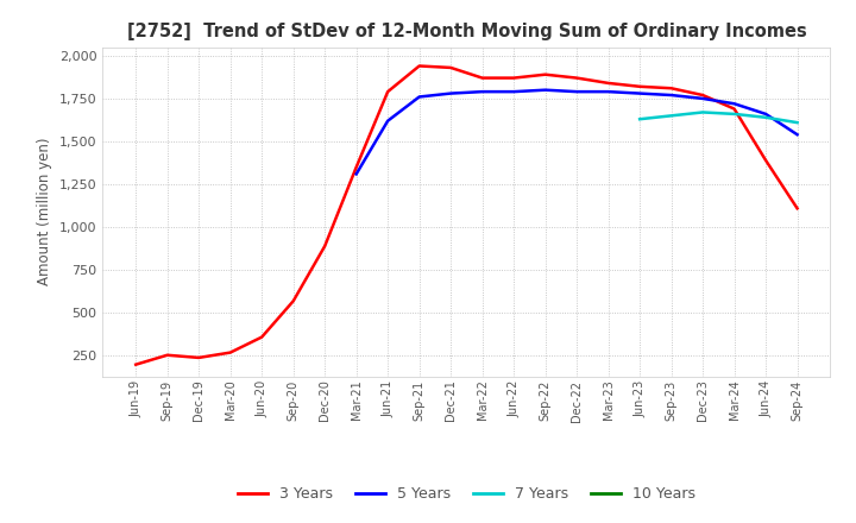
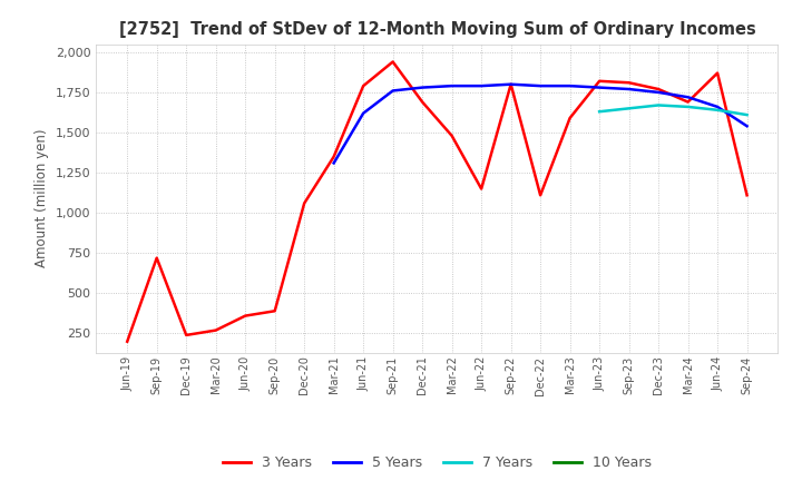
3 Years/Sep-19: 260 -> 720
3 Years/Sep-20: 570 -> 390
3 Years/Dec-20: 890 -> 1,060
3 Years/Dec-21: 1,930 -> 1,690
3 Years/Mar-22: 1,870 -> 1,480
3 Years/Jun-22: 1,870 -> 1,150
3 Years/Sep-22: 1,890 -> 1,800
3 Years/Dec-22: 1,870 -> 1,110
3 Years/Mar-23: 1,840 -> 1,590
3 Years/Jun-24: 1,390 -> 1,870
